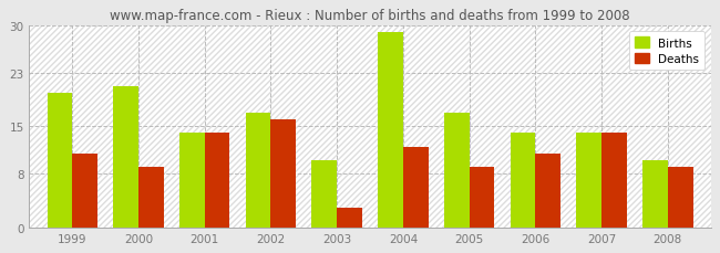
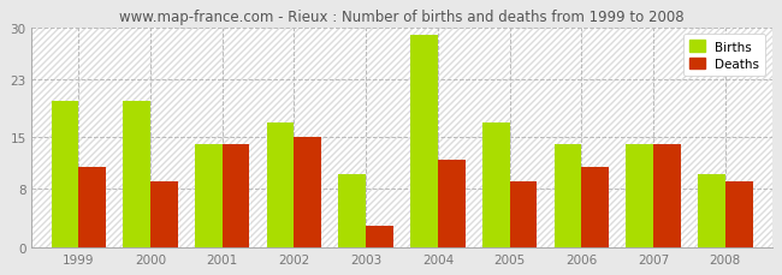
Births/2000: 21 -> 20
Deaths/2002: 16 -> 15
